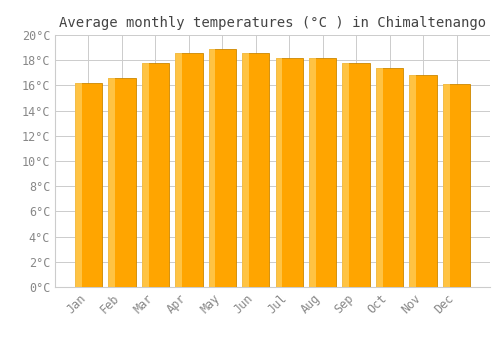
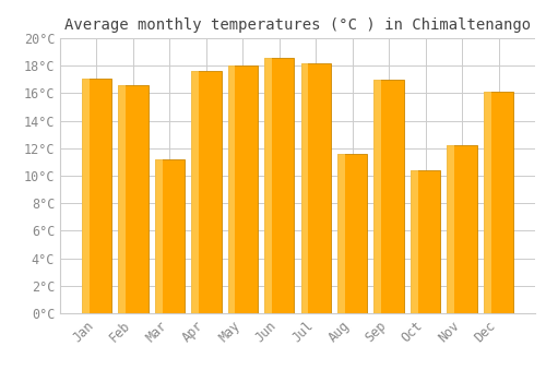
Jan: 16.2°C -> 17.1°C
Mar: 17.8°C -> 11.2°C
Apr: 18.6°C -> 17.6°C
May: 18.9°C -> 18.0°C
Aug: 18.2°C -> 11.6°C
Sep: 17.8°C -> 17.0°C
Oct: 17.4°C -> 10.4°C
Nov: 16.8°C -> 12.2°C
